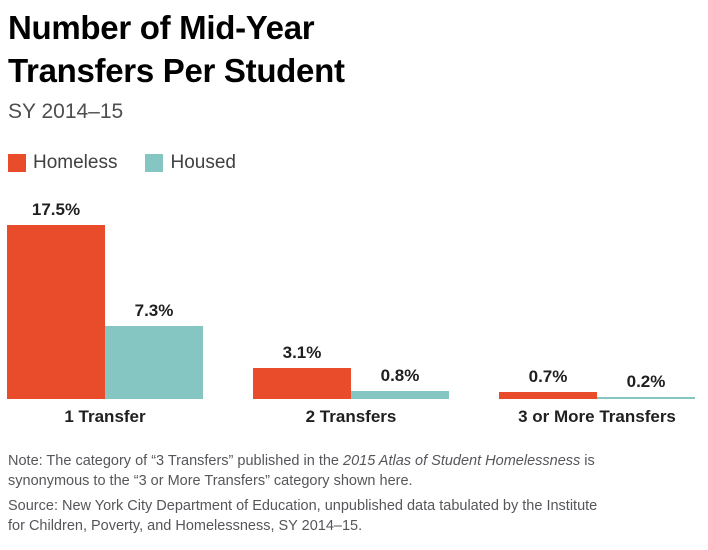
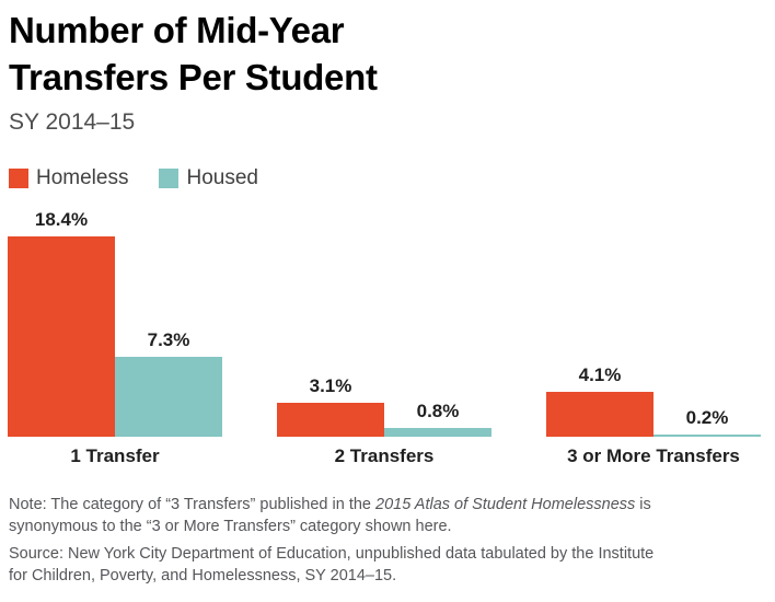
Homeless/1 Transfer: 17.5% -> 18.4%
Homeless/3 or More Transfers: 0.7% -> 4.1%
